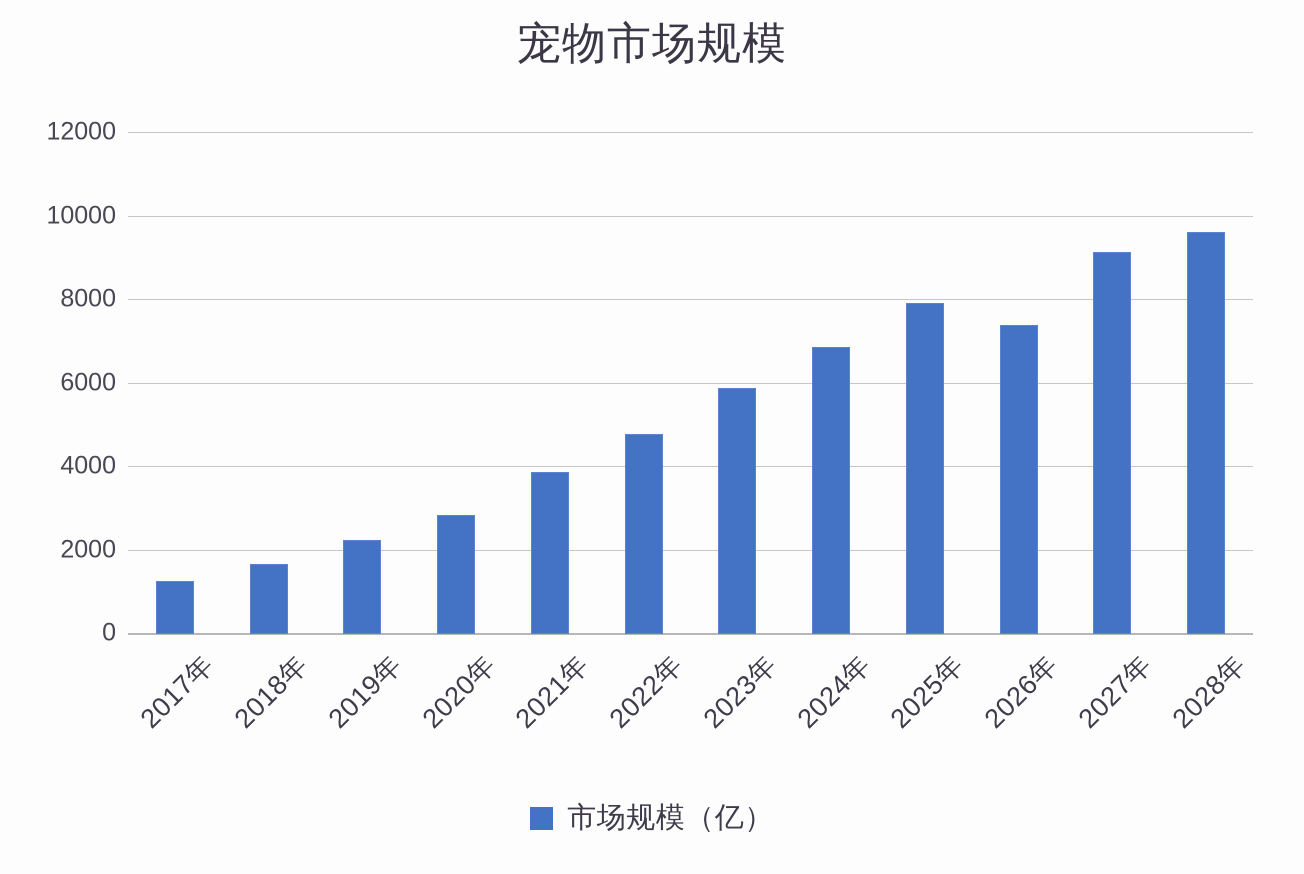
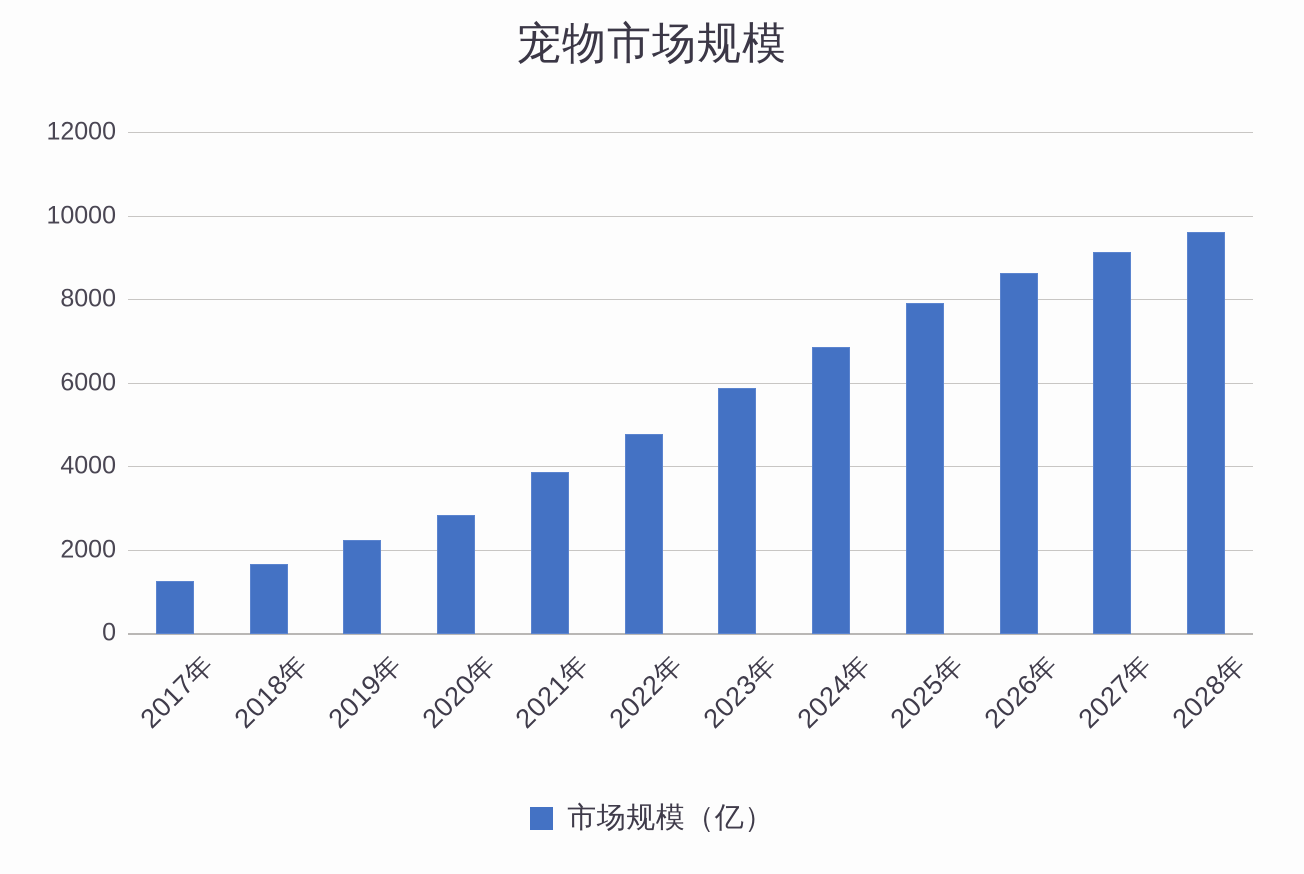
2026年: 7400 -> 8600
